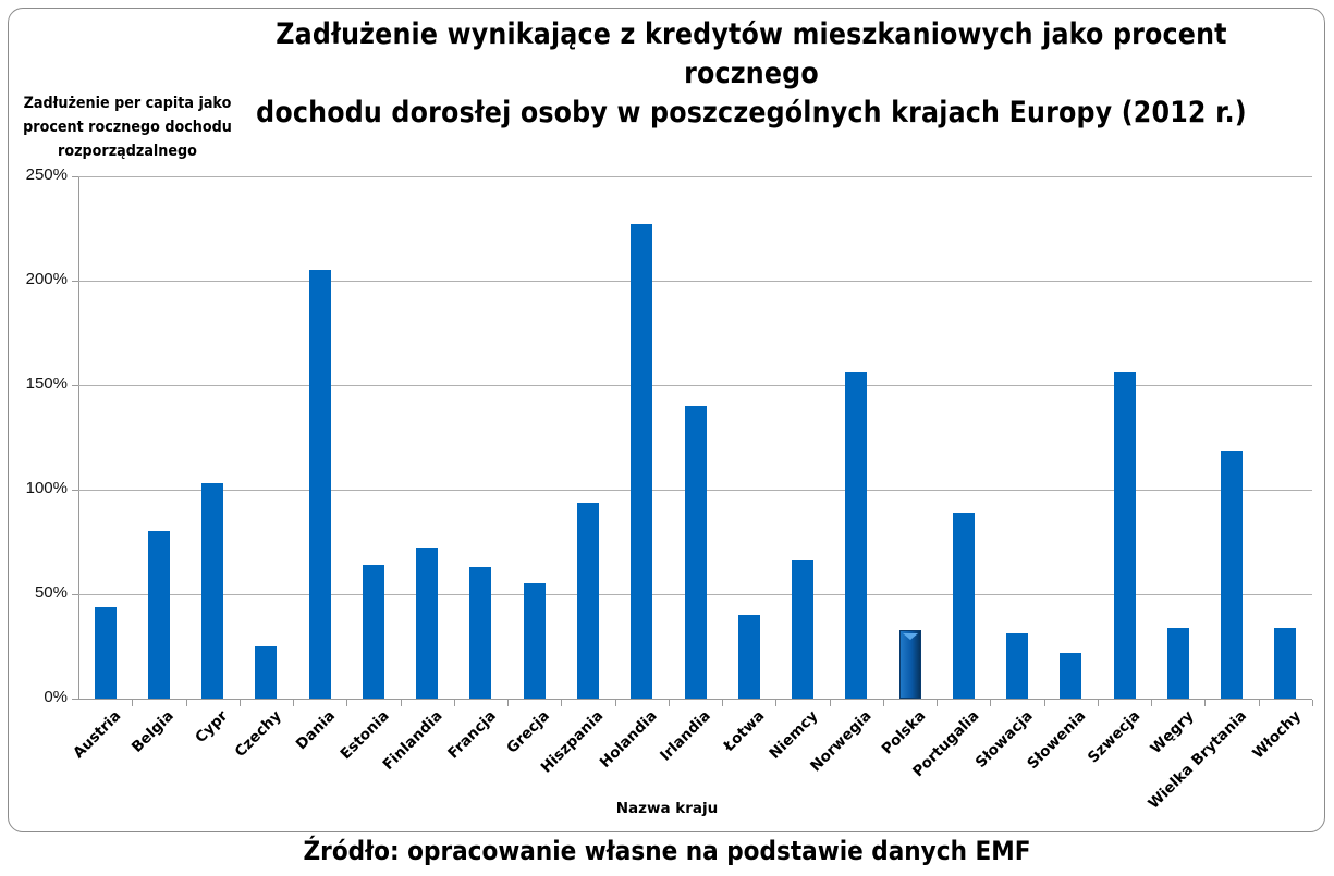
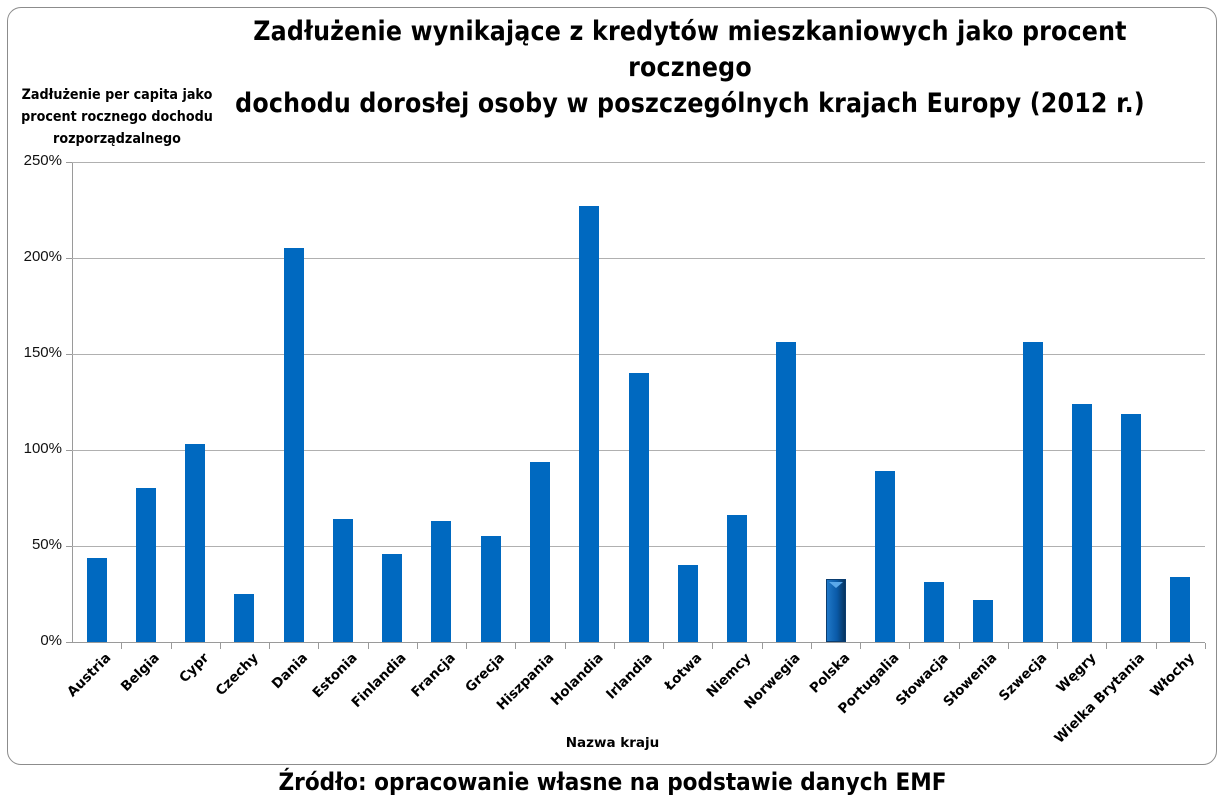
Finlandia: 72% -> 46%
Węgry: 34% -> 124%
